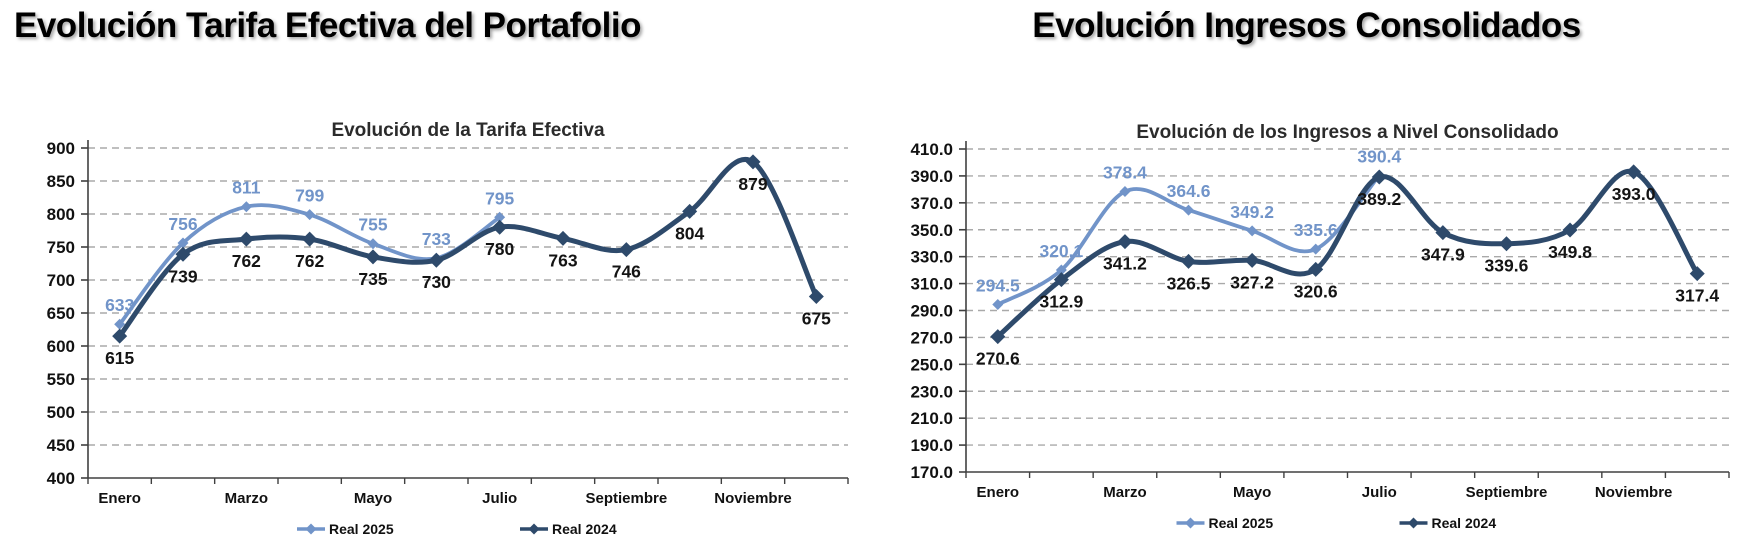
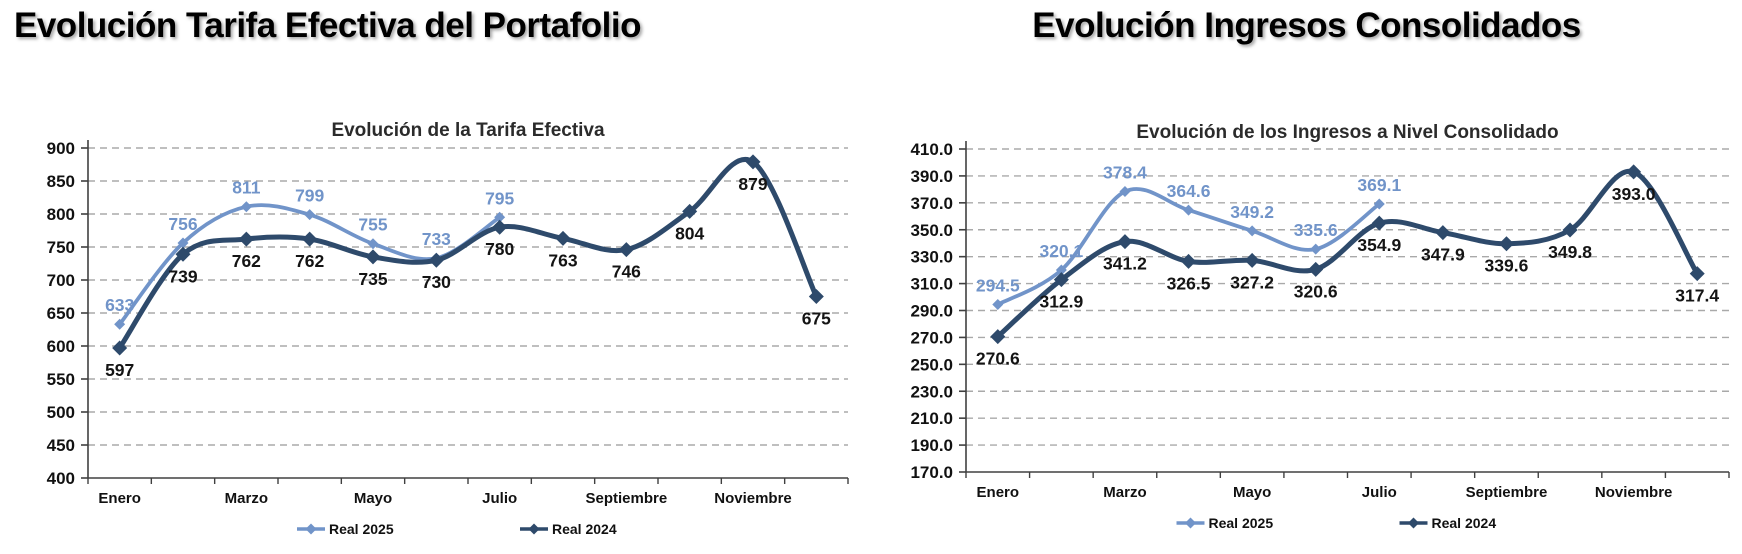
Evolución de la Tarifa Efectiva/Real 2024/Enero: 615 -> 597
Evolución de los Ingresos a Nivel Consolidado/Real 2025/Julio: 390.4 -> 369.1
Evolución de los Ingresos a Nivel Consolidado/Real 2024/Julio: 389.2 -> 354.9
